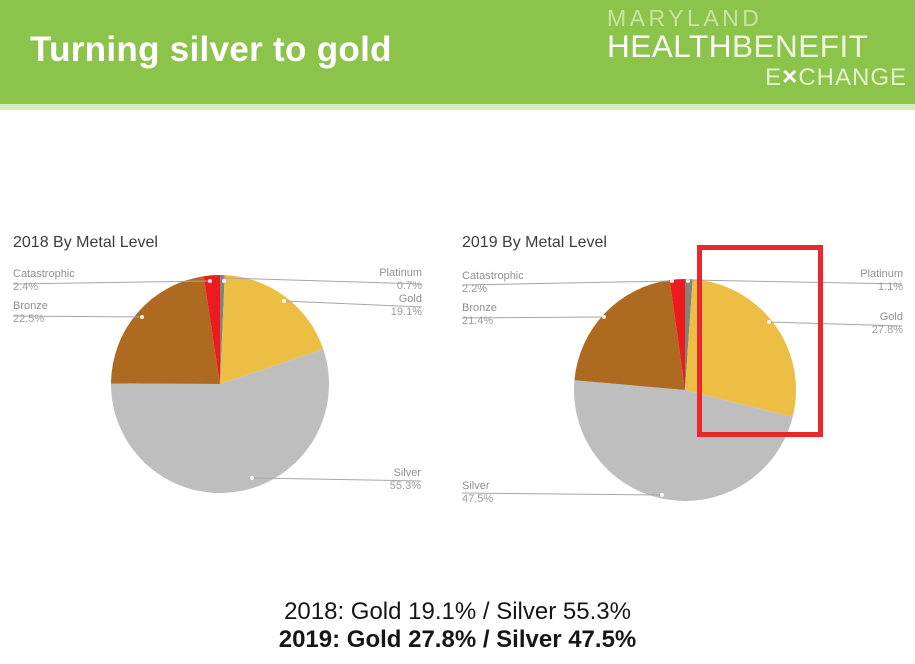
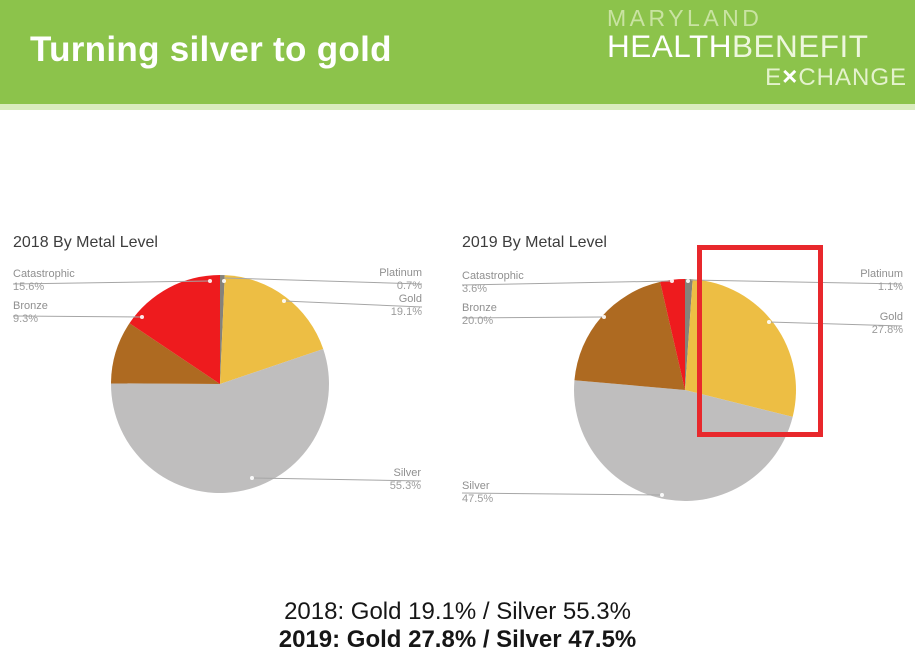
2018 By Metal Level/Bronze: 22.5% -> 9.3%
2018 By Metal Level/Catastrophic: 2.4% -> 15.6%
2019 By Metal Level/Bronze: 21.4% -> 20.0%
2019 By Metal Level/Catastrophic: 2.2% -> 3.6%
